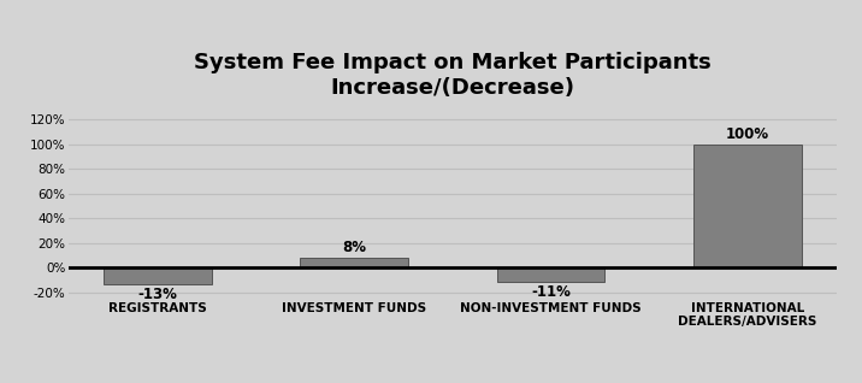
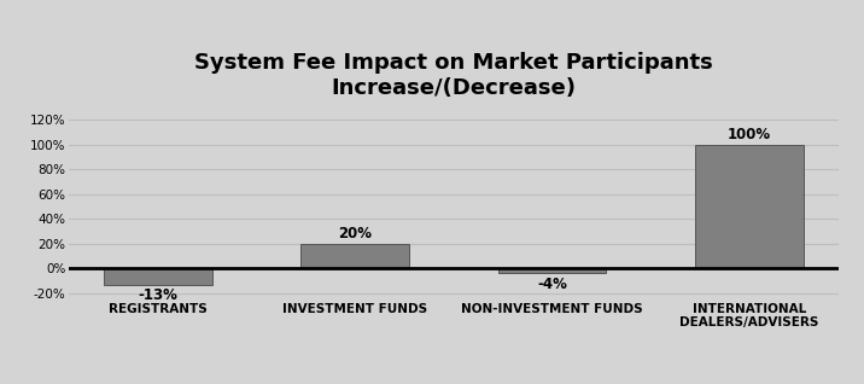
INVESTMENT FUNDS: 8% -> 20%
NON-INVESTMENT FUNDS: -11% -> -4%
